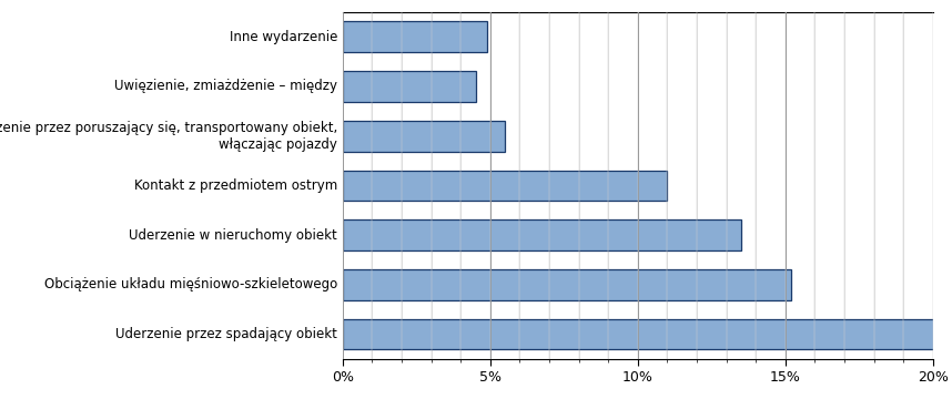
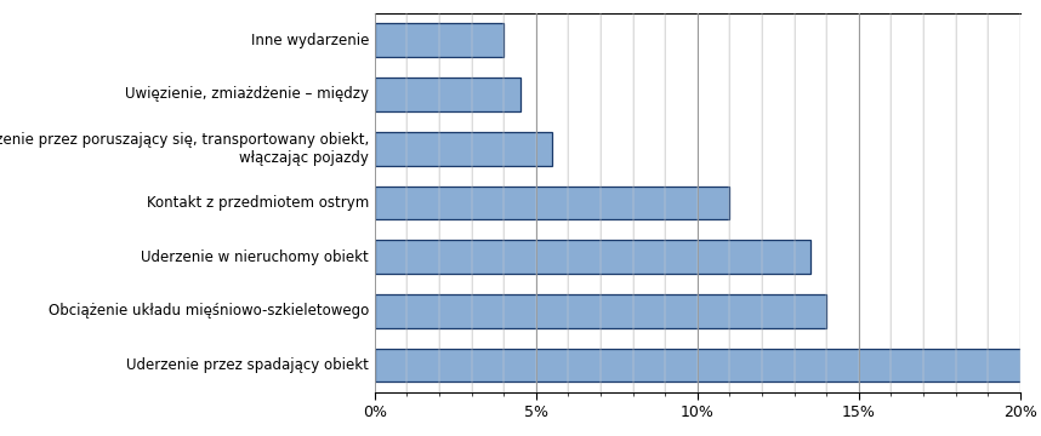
Inne wydarzenie: 4.9% -> 4.0%
Obciążenie układu mięśniowo-szkieletowego: 15.2% -> 14.0%
